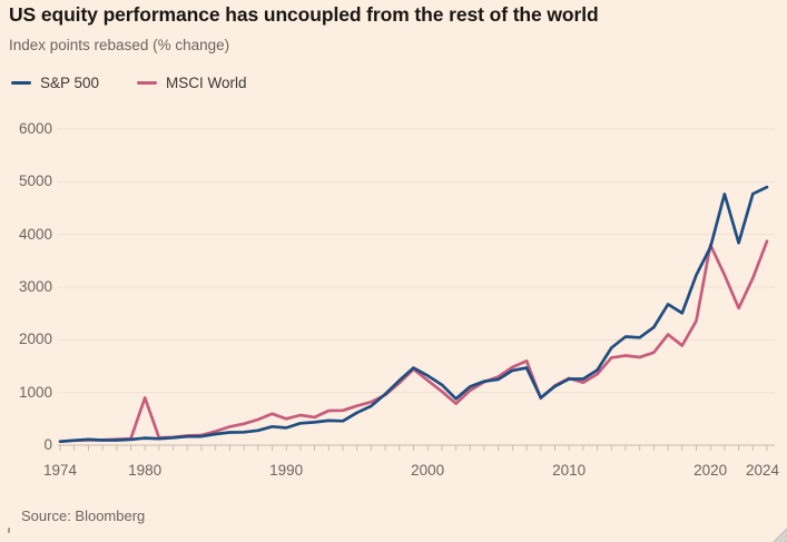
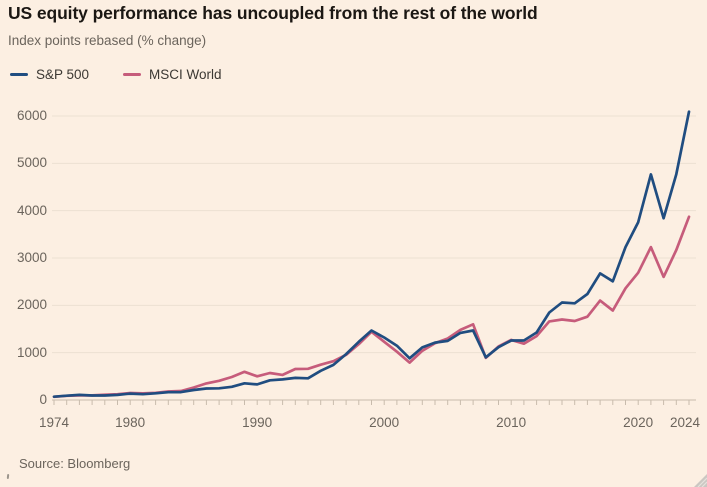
MSCI World/1980: 900 -> 100
MSCI World/2020: 3800 -> 2700
S&P 500/2024: 4900 -> 6100
